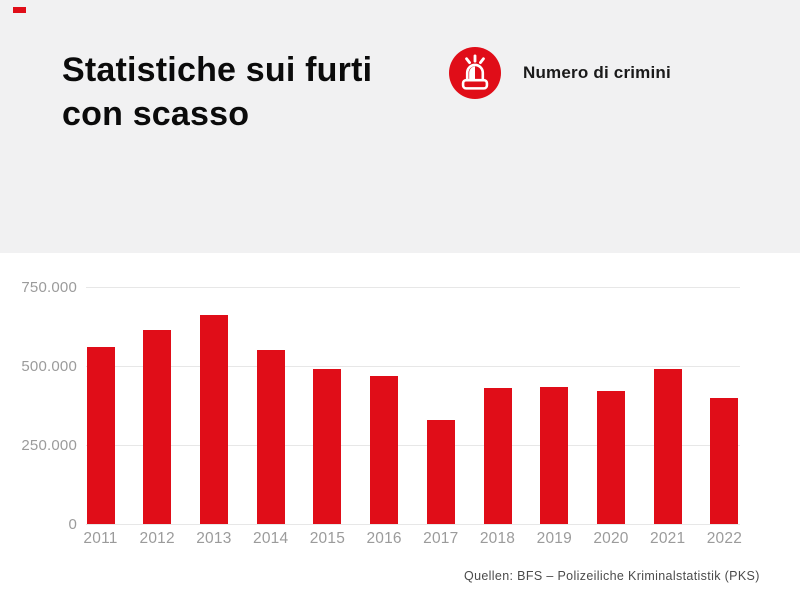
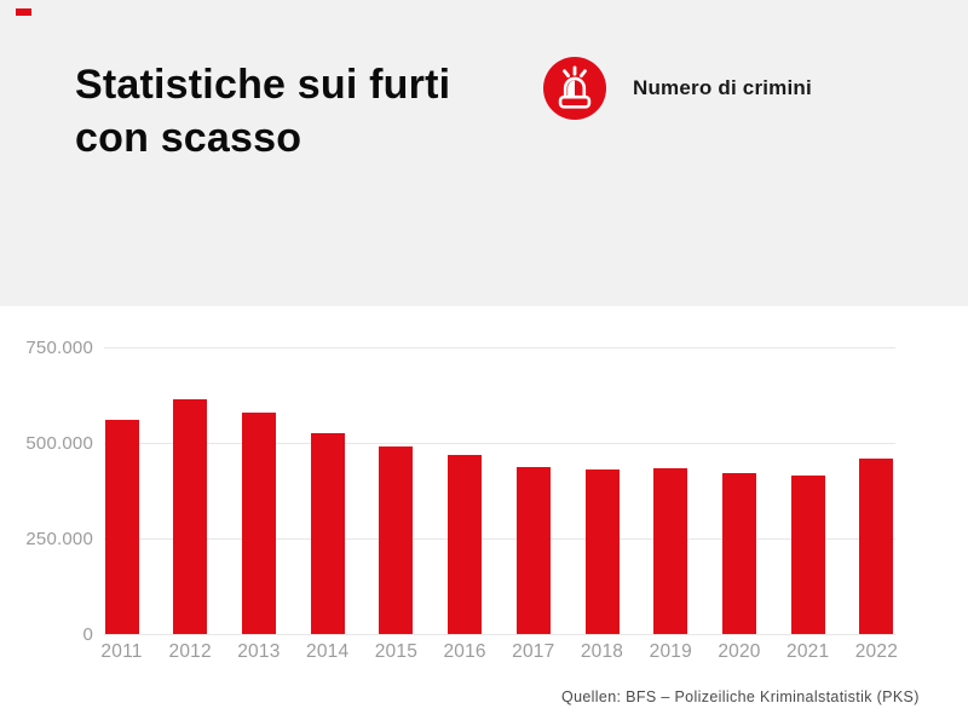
2013: 660000 -> 580000
2014: 550000 -> 530000
2017: 330000 -> 440000
2021: 490000 -> 410000
2022: 400000 -> 460000
